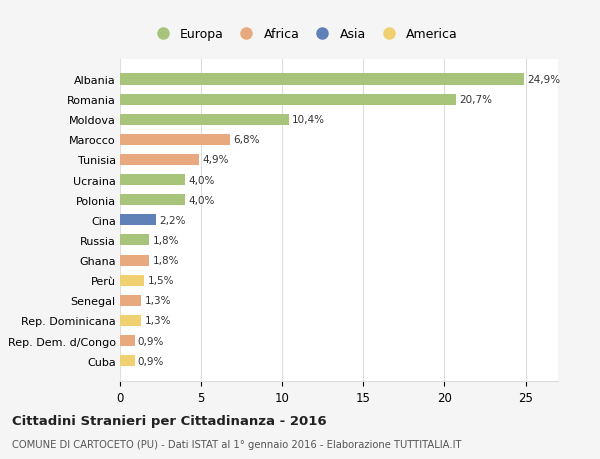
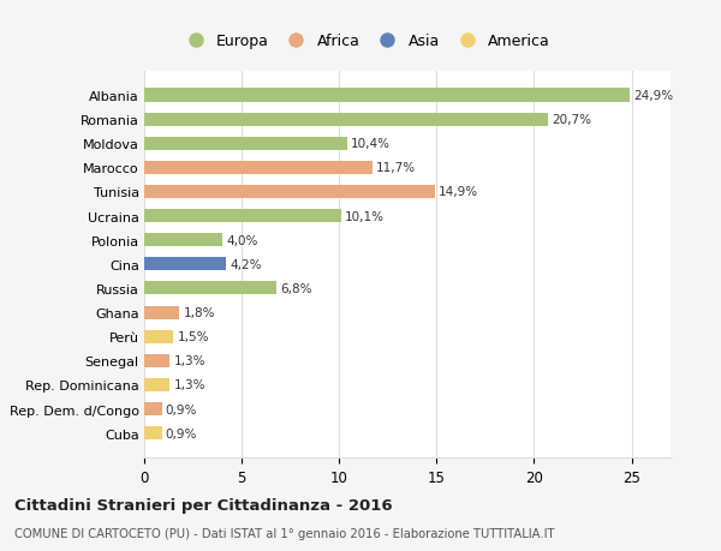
Marocco: 6,8% -> 11,7%
Tunisia: 4,9% -> 14,9%
Ucraina: 4,0% -> 10,1%
Cina: 2,2% -> 4,2%
Russia: 1,8% -> 6,8%
